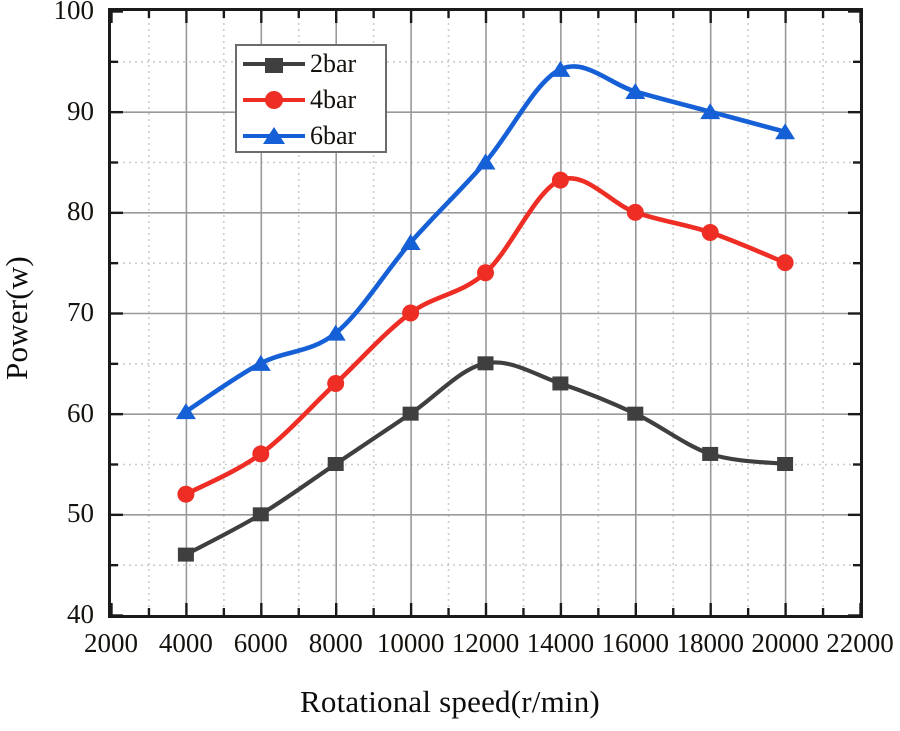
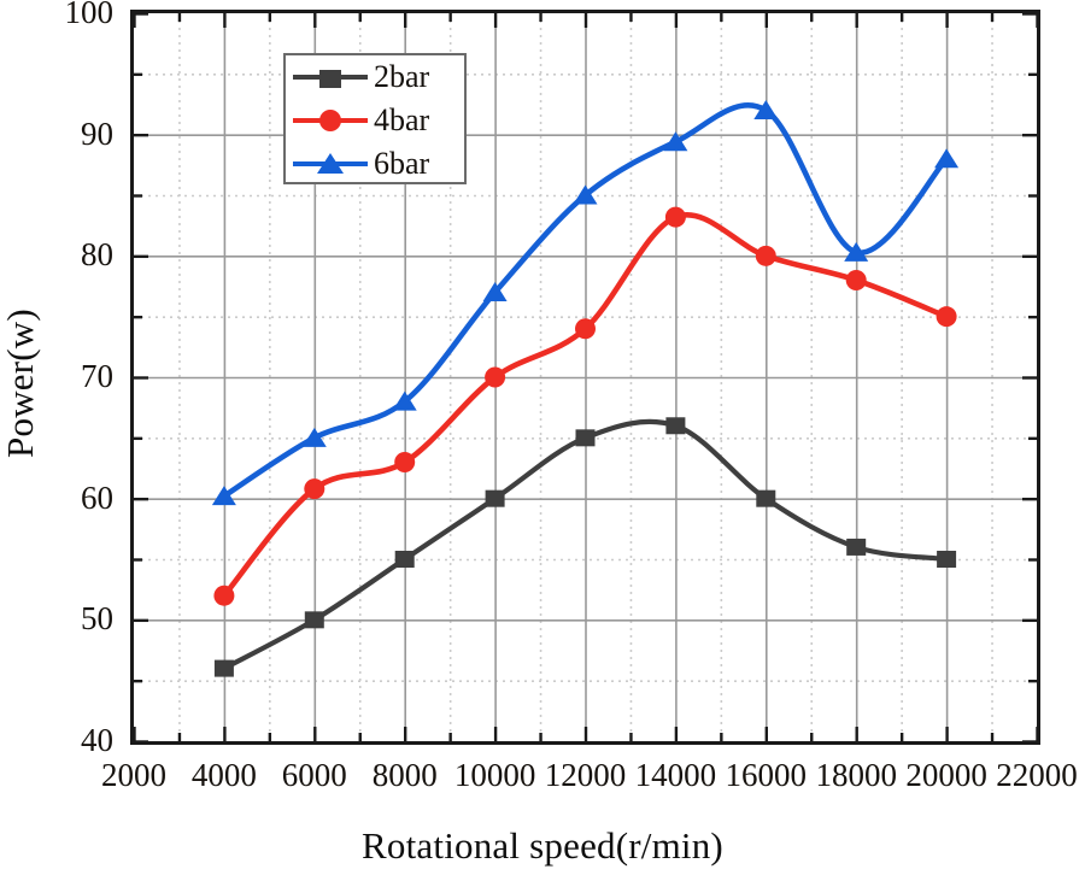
4bar/6000: 56.0 -> 60.8
2bar/14000: 63 -> 66
6bar/14000: 94.2 -> 89.4
6bar/18000: 90.0 -> 80.3
